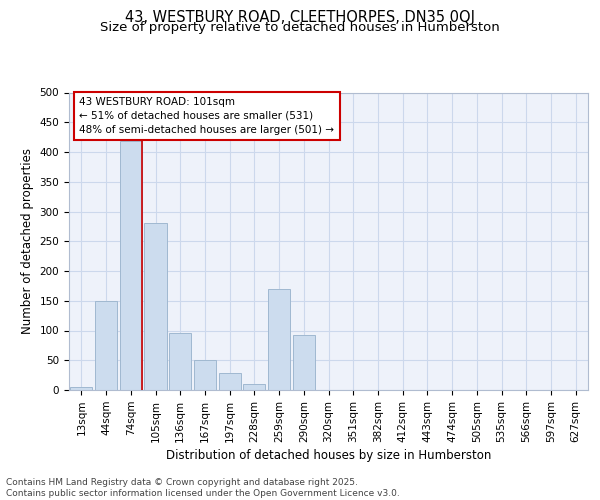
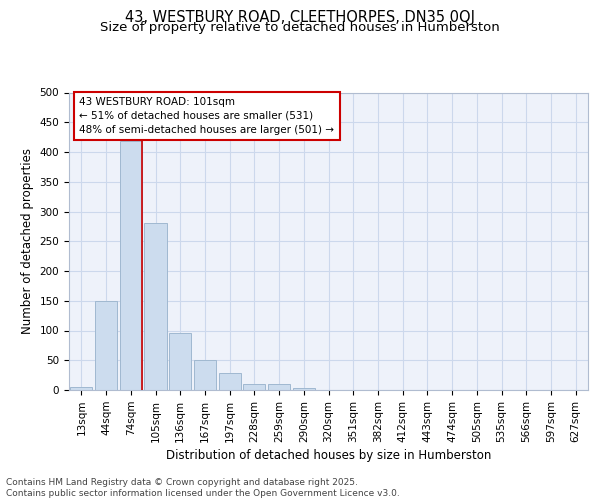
259sqm: 170 -> 10
290sqm: 92 -> 3
